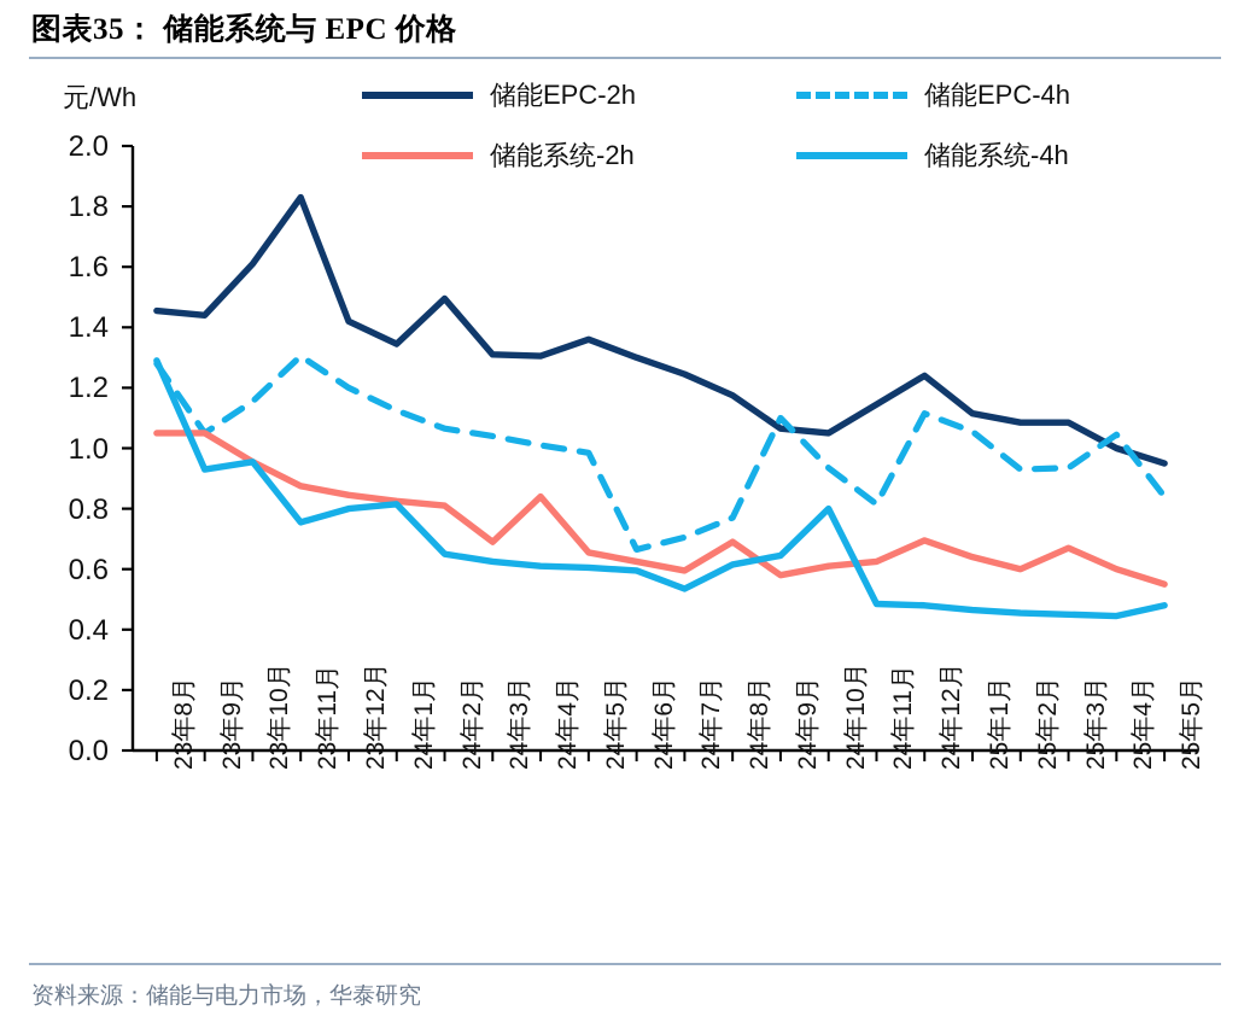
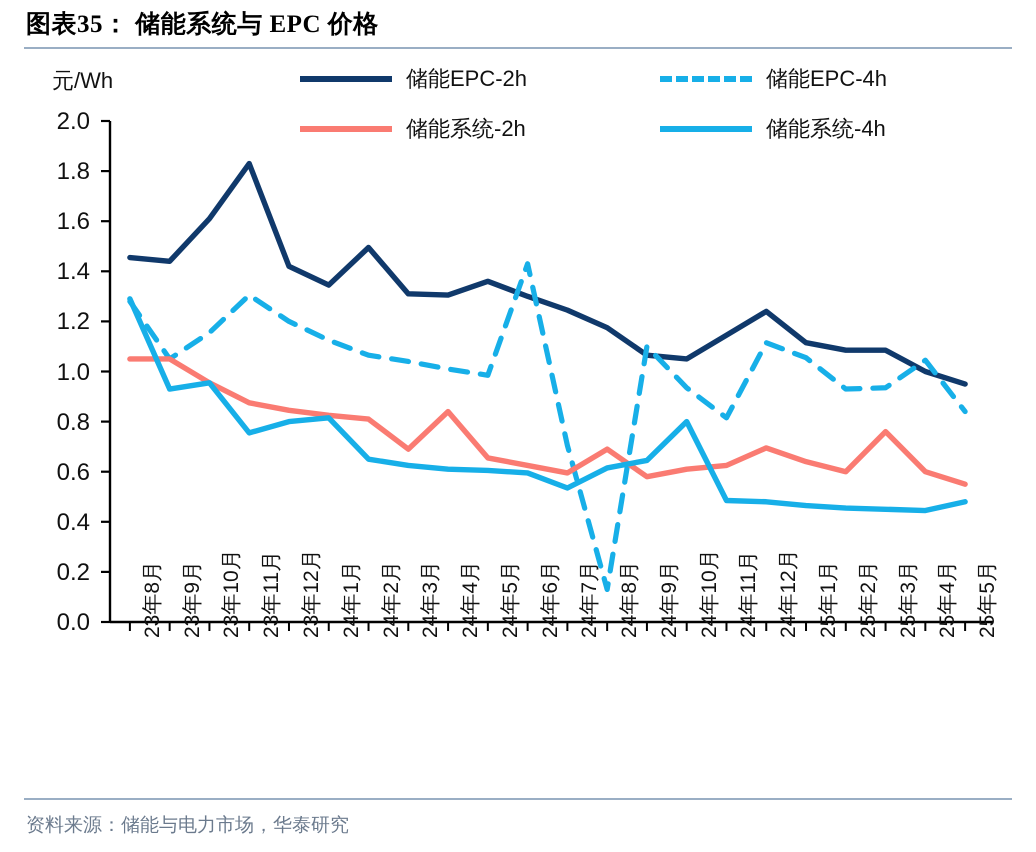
储能EPC-4h/24年6月: 0.67 -> 1.43
储能EPC-4h/24年8月: 0.77 -> 0.13
储能系统-2h/25年3月: 0.67 -> 0.76
